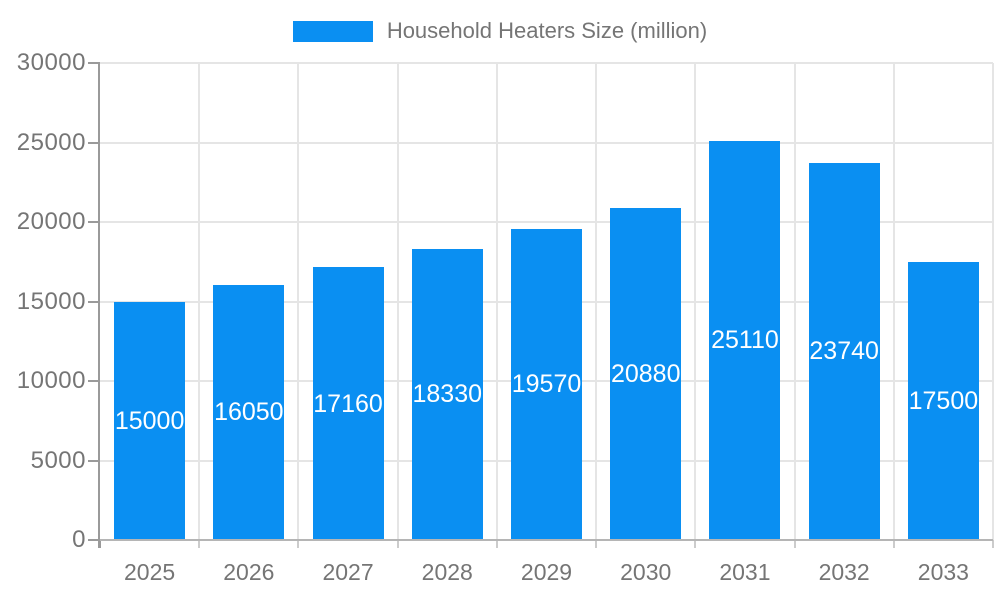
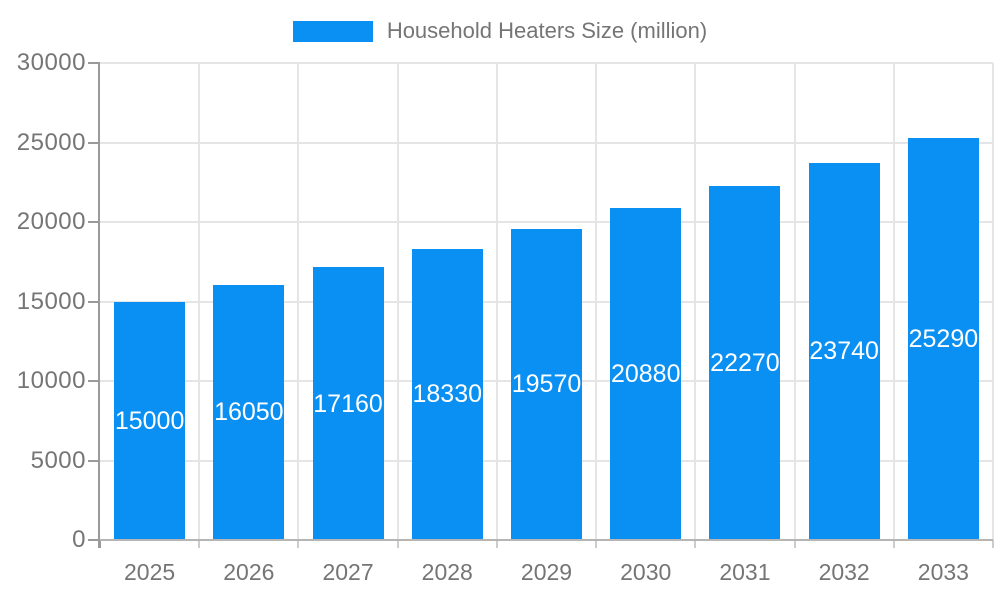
2031: 25110 -> 22270
2033: 17500 -> 25290
